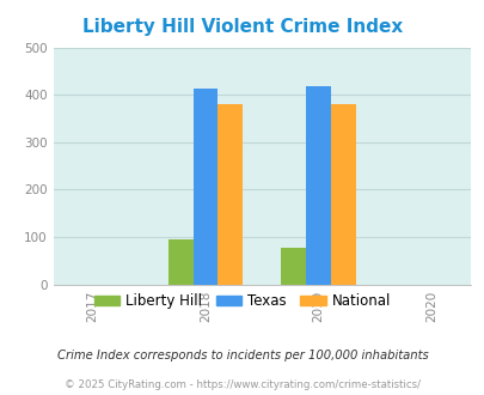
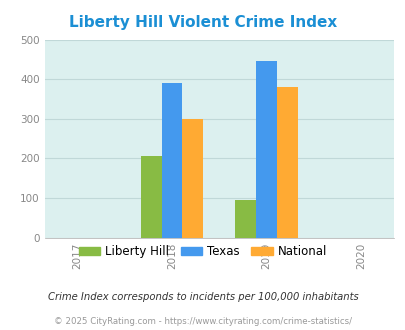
Liberty Hill/2018: 95 -> 205
Texas/2018: 413 -> 390
National/2018: 381 -> 300
Liberty Hill/2019: 77 -> 95
Texas/2019: 419 -> 445
